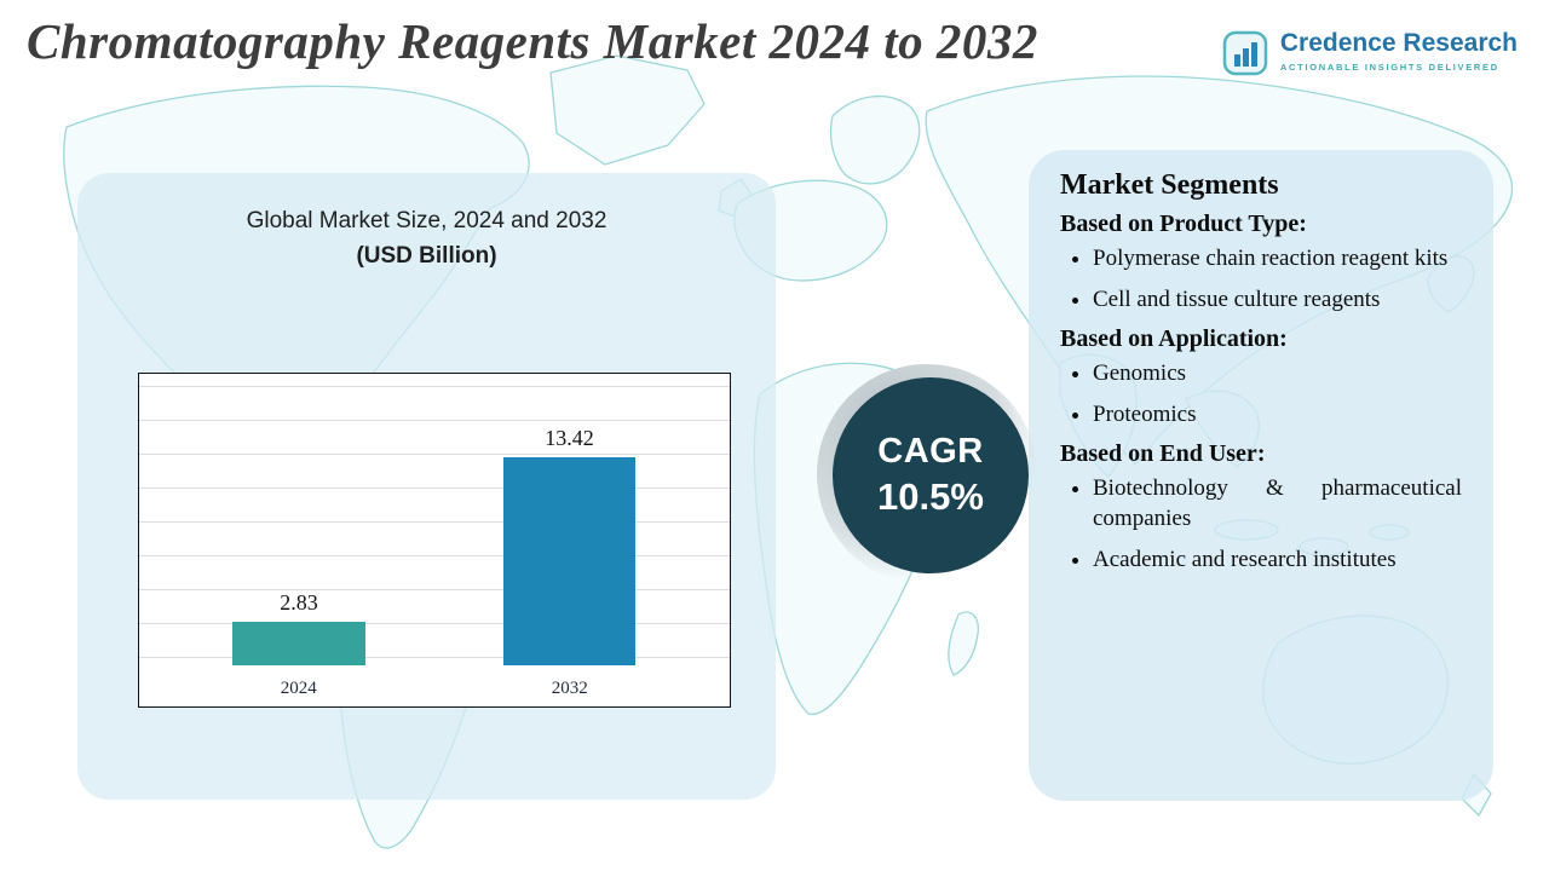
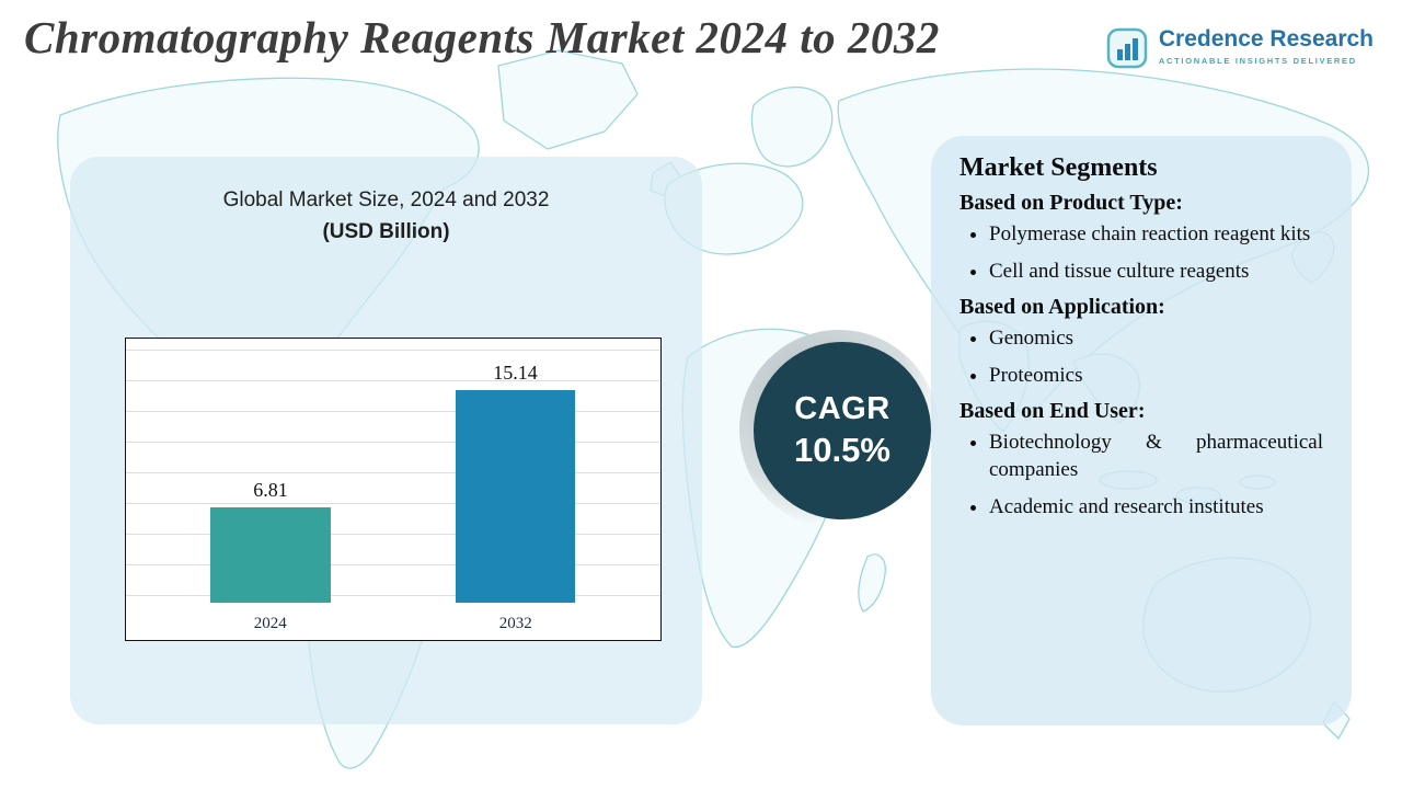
2024: 2.83 -> 6.81
2032: 13.42 -> 15.14
